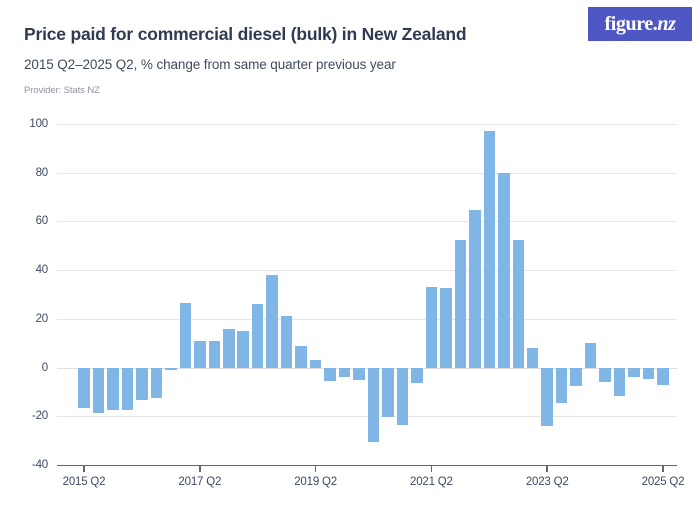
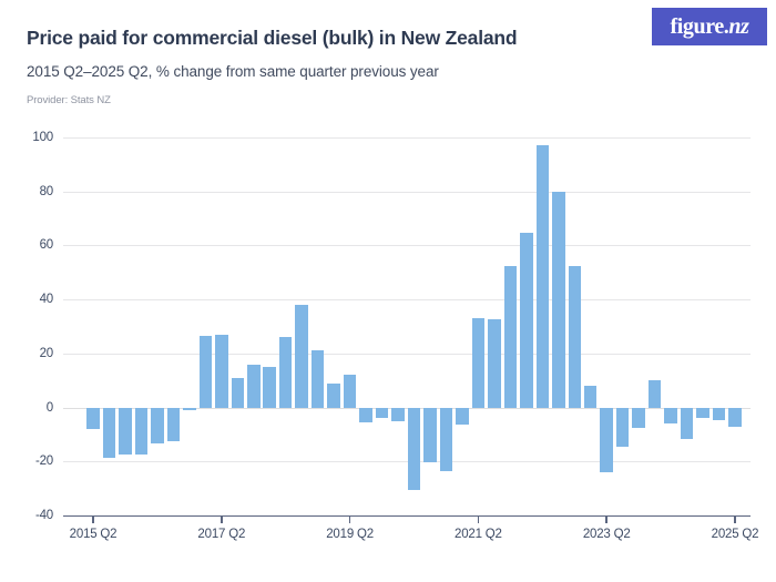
2015 Q2: -16 -> -8
2017 Q2: 11 -> 27
2019 Q2: 3 -> 12
